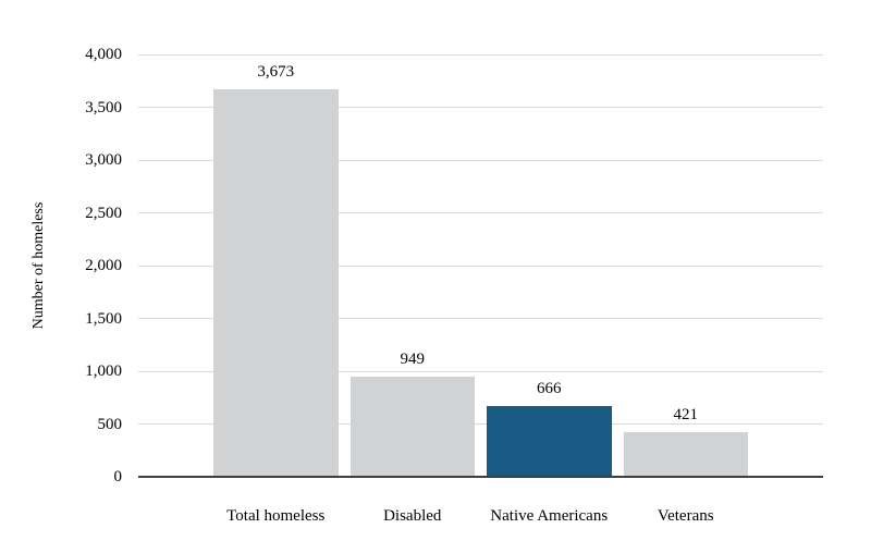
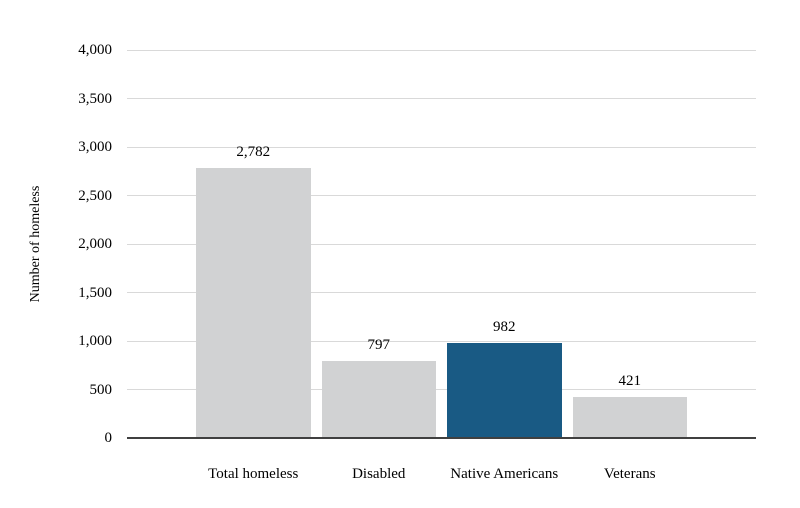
Total homeless: 3,673 -> 2,782
Disabled: 949 -> 797
Native Americans: 666 -> 982
